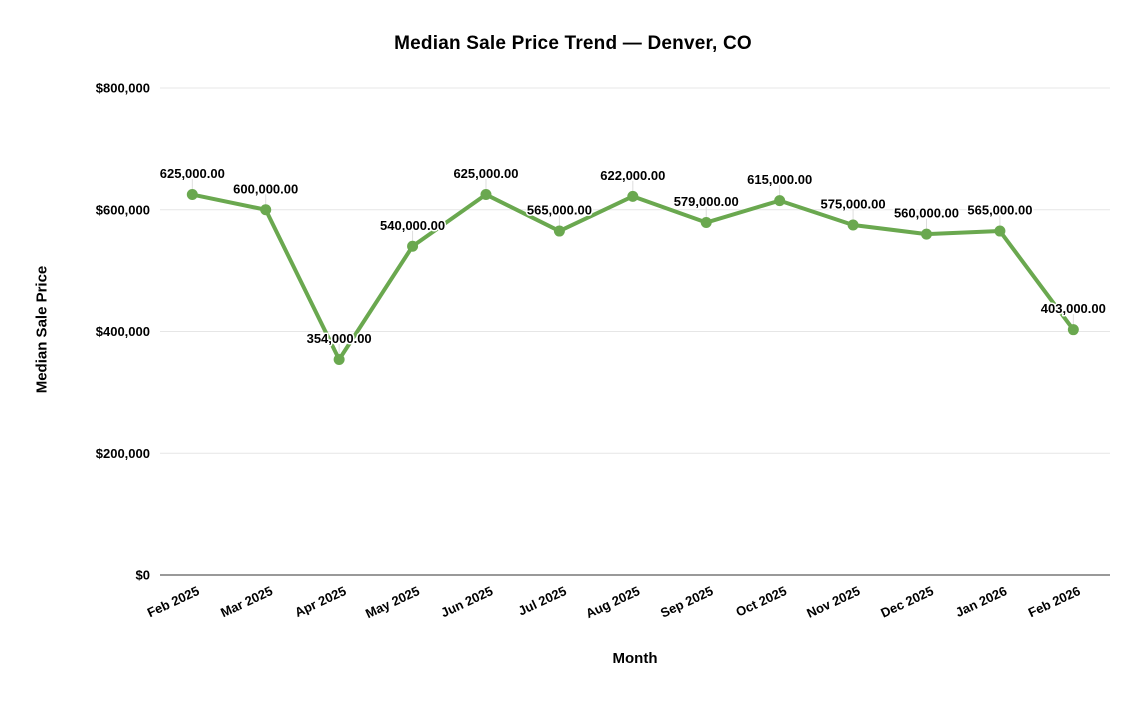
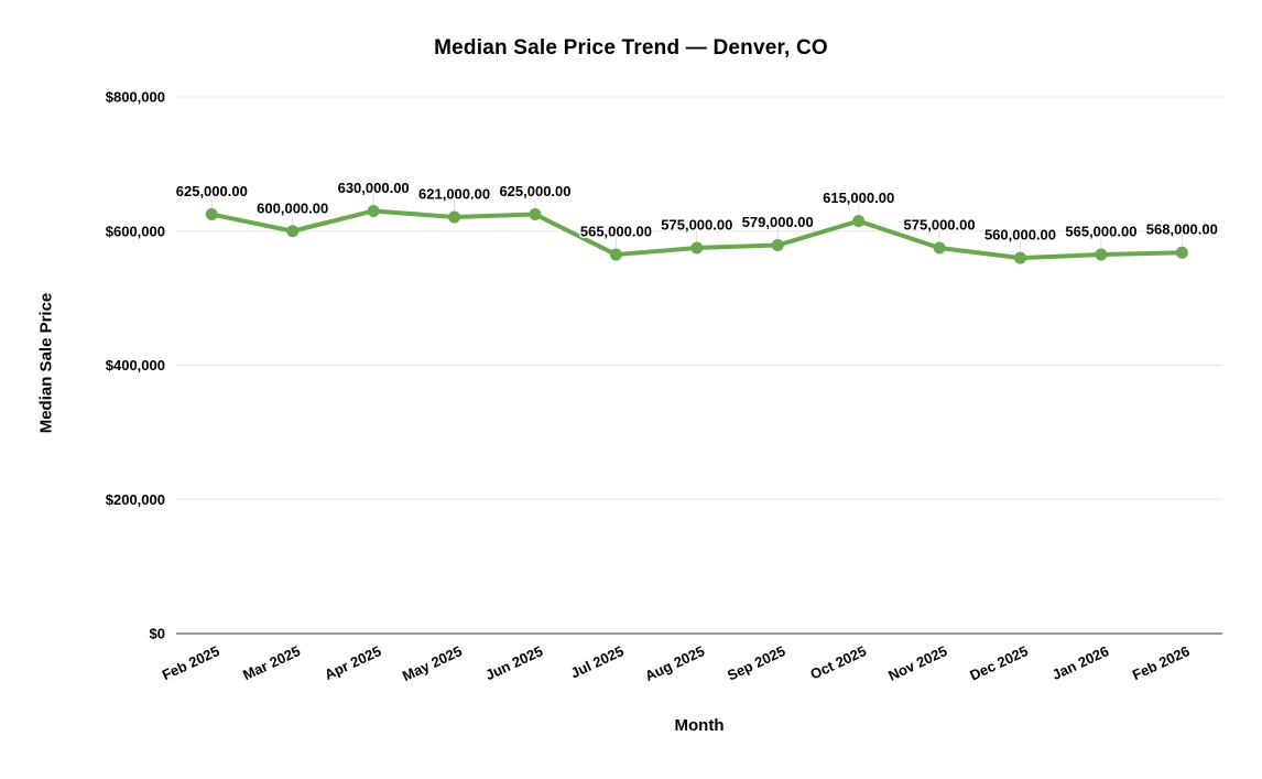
Apr 2025: 354,000.00 -> 630,000.00
May 2025: 540,000.00 -> 621,000.00
Aug 2025: 622,000.00 -> 575,000.00
Feb 2026: 403,000.00 -> 568,000.00
